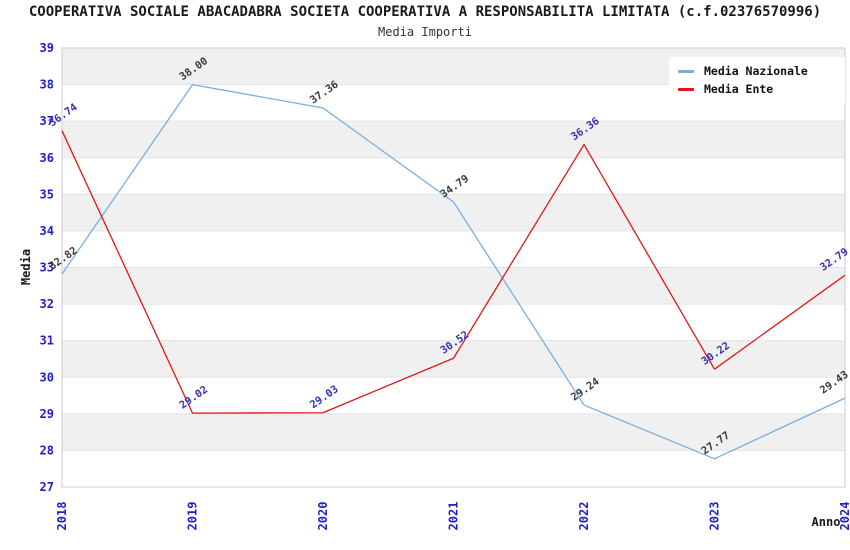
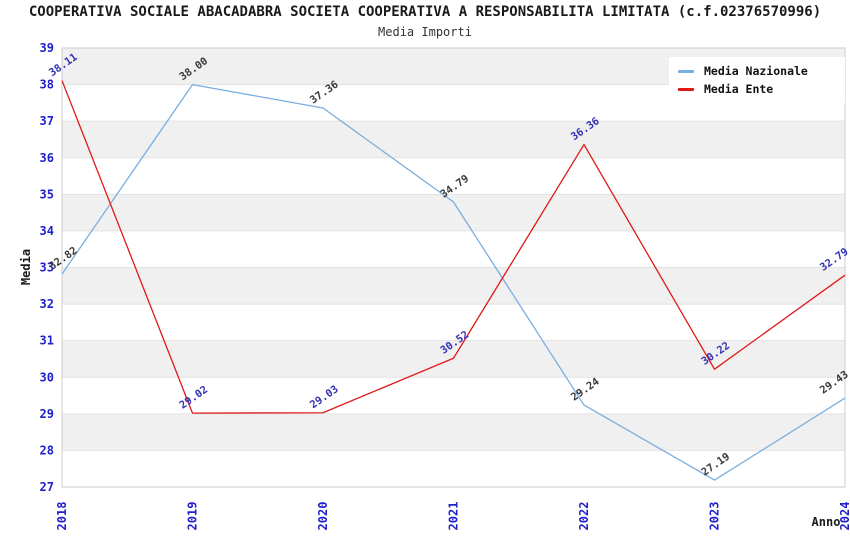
Media Ente/2018: 36.74 -> 38.11
Media Nazionale/2023: 27.77 -> 27.19
